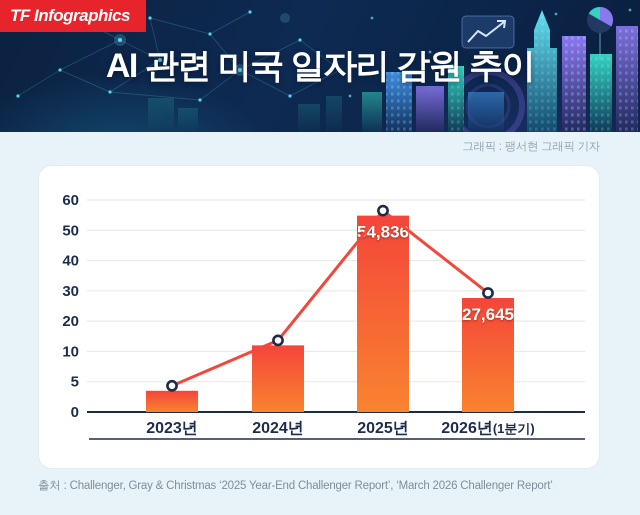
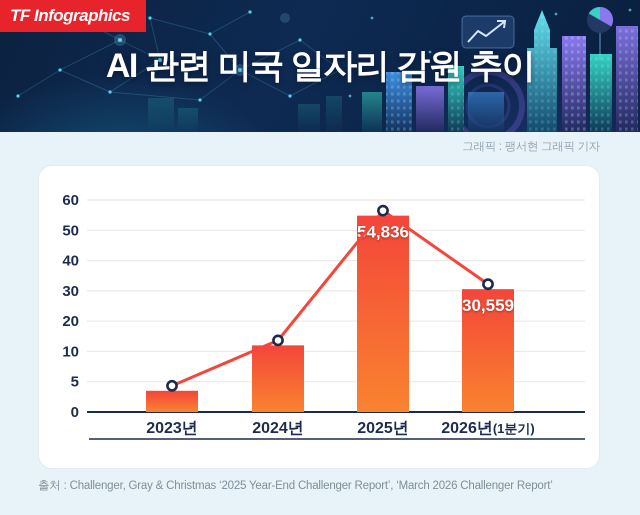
2026년(1분기): 27,645 -> 30,559
